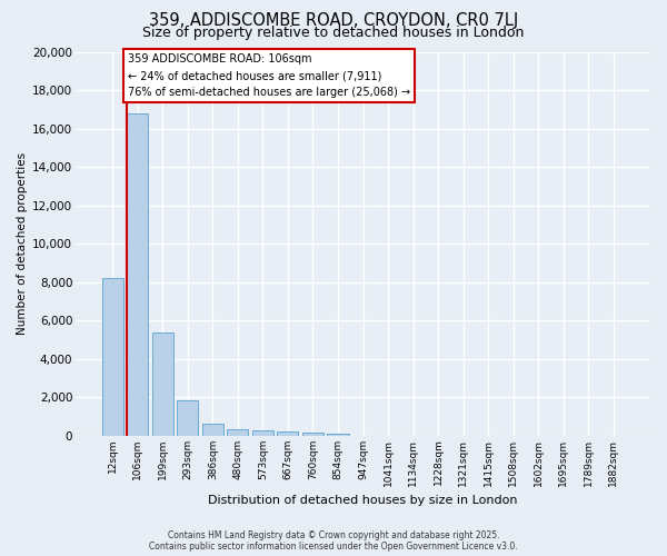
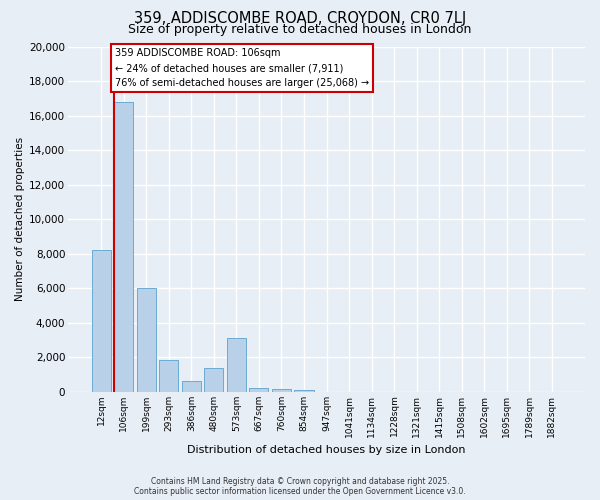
199sqm: 5,400 -> 6,000
480sqm: 400 -> 1,400
573sqm: 300 -> 3,100
